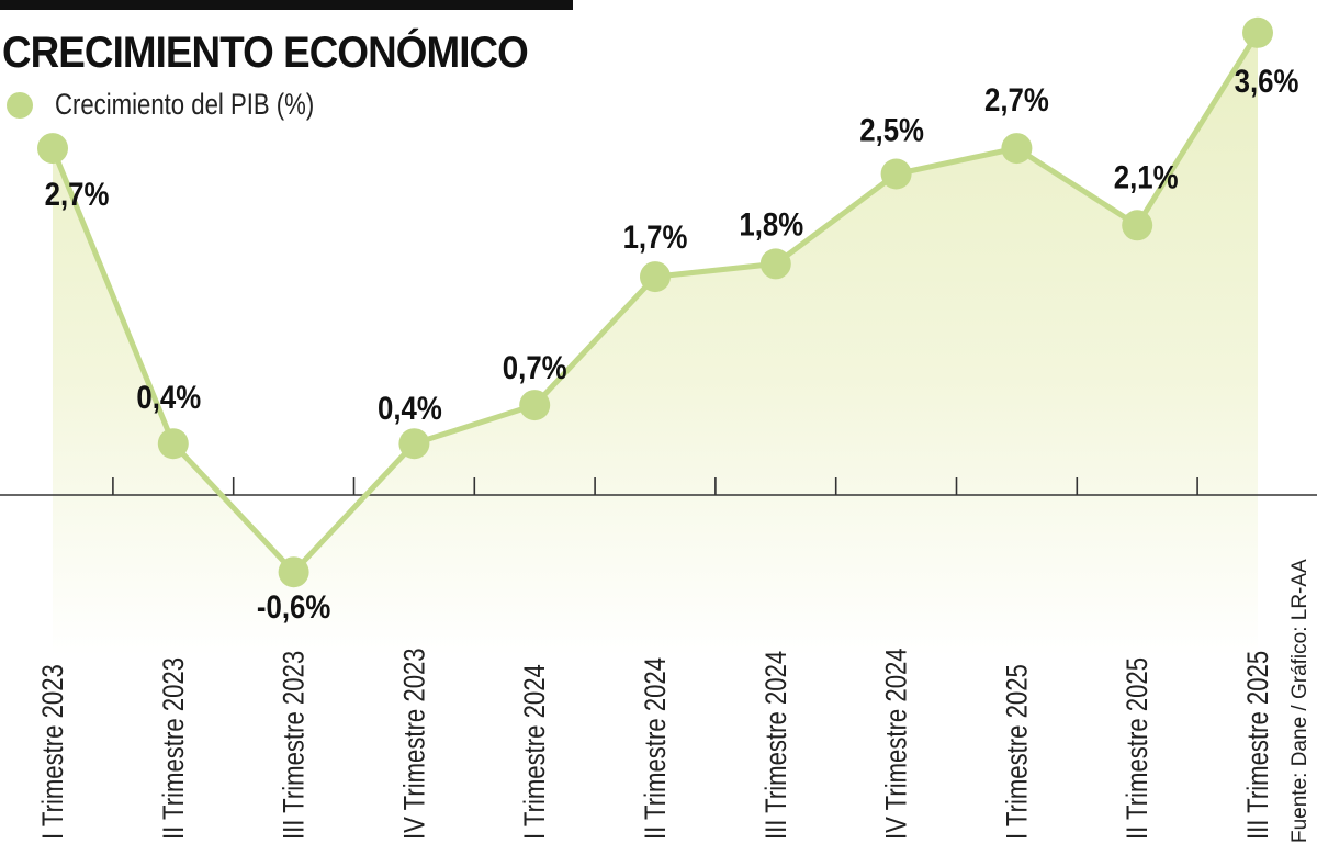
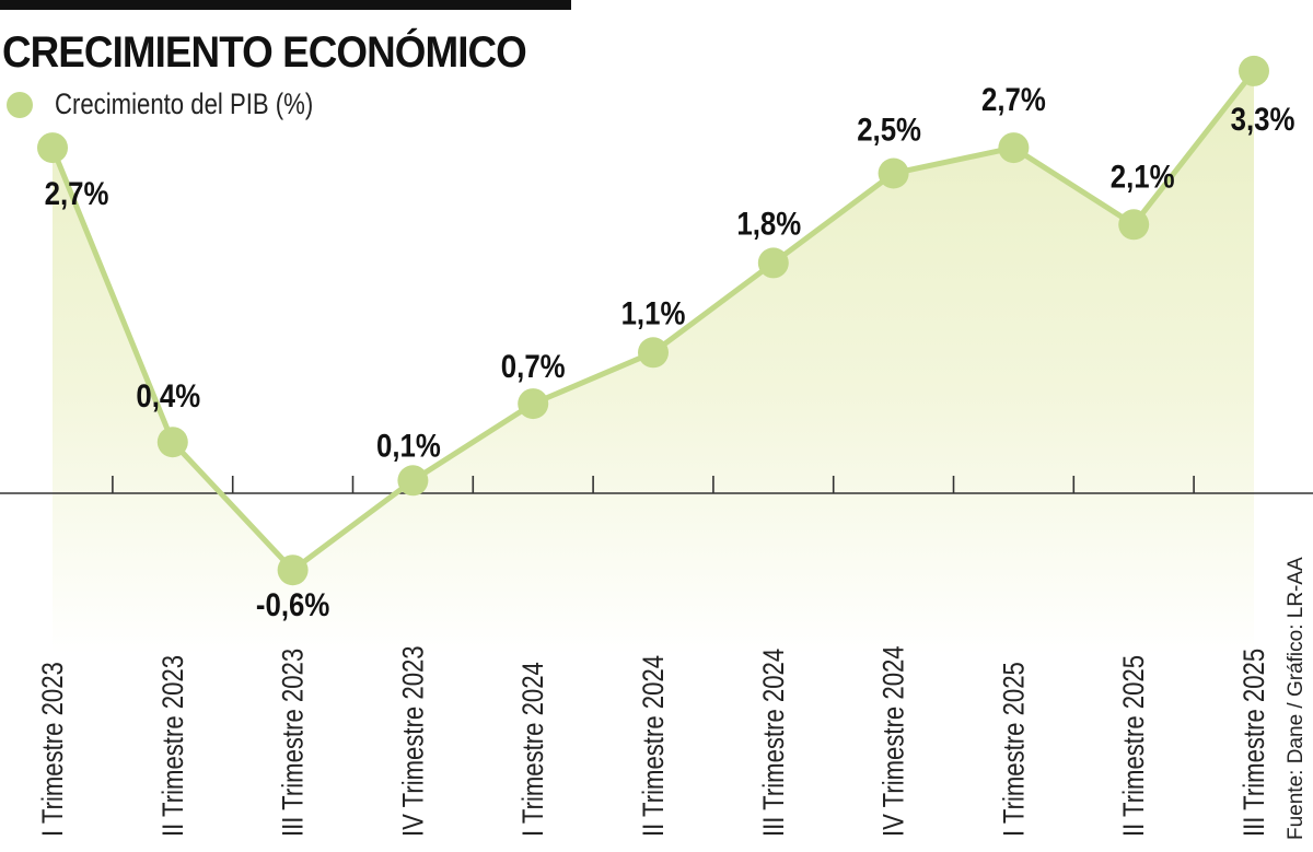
IV Trimestre 2023: 0,4% -> 0,1%
II Trimestre 2024: 1,7% -> 1,1%
III Trimestre 2025: 3,6% -> 3,3%
